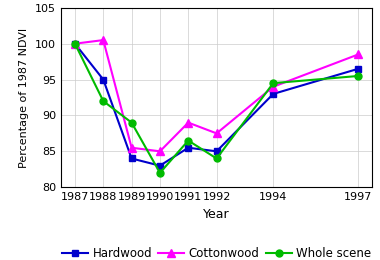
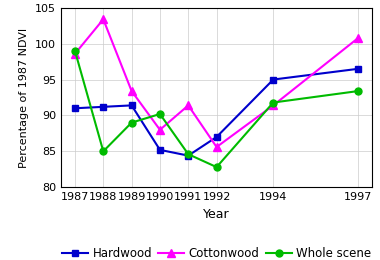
Hardwood/1987: 100.0 -> 91.0
Cottonwood/1987: 100.0 -> 98.6
Whole scene/1987: 100.0 -> 99.0
Hardwood/1988: 95.0 -> 91.2
Cottonwood/1988: 100.5 -> 103.4
Whole scene/1988: 92.0 -> 85.0
Hardwood/1989: 84.0 -> 91.4
Cottonwood/1989: 85.5 -> 93.4
Hardwood/1990: 83.0 -> 85.2
Cottonwood/1990: 85.0 -> 88.0
Whole scene/1990: 82.0 -> 90.2
Hardwood/1991: 85.5 -> 84.4
Cottonwood/1991: 89.0 -> 91.4
Whole scene/1991: 86.5 -> 84.6
Hardwood/1992: 85.0 -> 87.0
Cottonwood/1992: 87.5 -> 85.6
Whole scene/1992: 84.0 -> 82.8
Hardwood/1994: 93.0 -> 95.0
Cottonwood/1994: 94.0 -> 91.4
Whole scene/1994: 94.5 -> 91.8
Cottonwood/1997: 98.5 -> 100.8
Whole scene/1997: 95.5 -> 93.4
